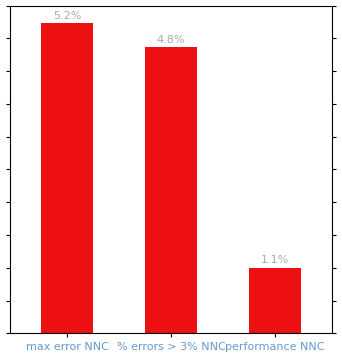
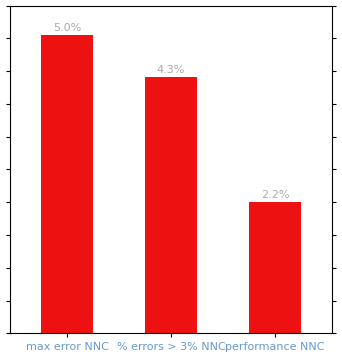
max error NNC: 5.2% -> 5.0%
% errors > 3% NNC: 4.8% -> 4.3%
performance NNC: 1.1% -> 2.2%
